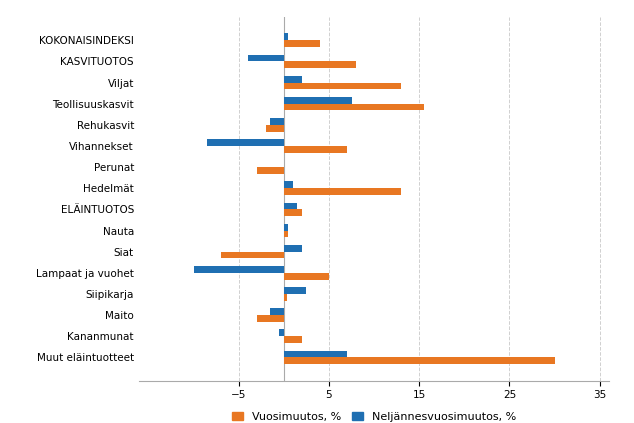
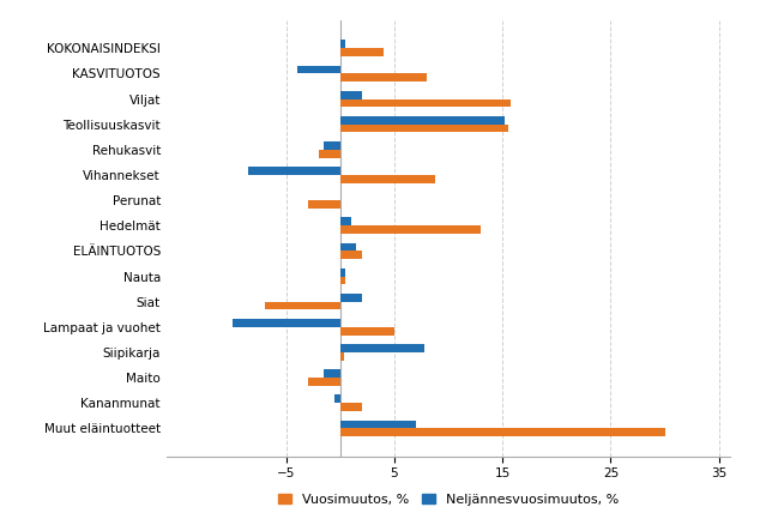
Vuosimuutos, %/Viljat: 13.0 -> 15.8
Neljännesvuosimuutos, %/Teollisuuskasvit: 7.5 -> 15.2
Vuosimuutos, %/Vihannekset: 7.0 -> 8.8
Neljännesvuosimuutos, %/Siipikarja: 2.5 -> 7.8
